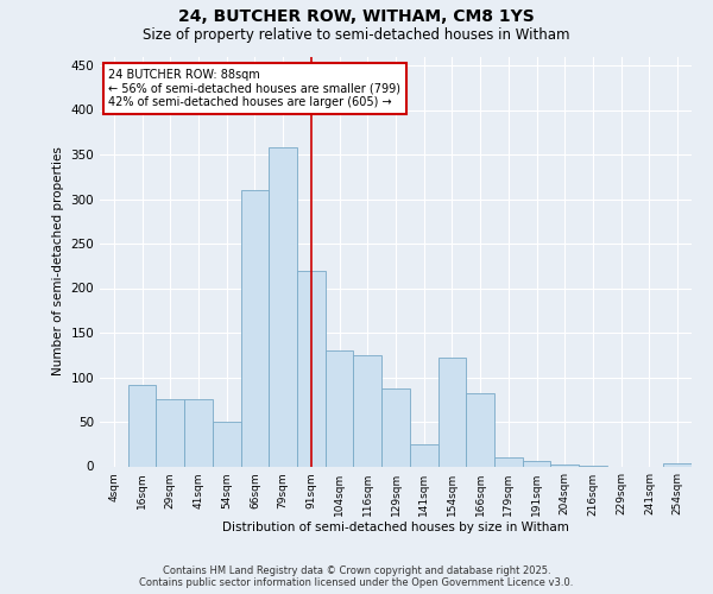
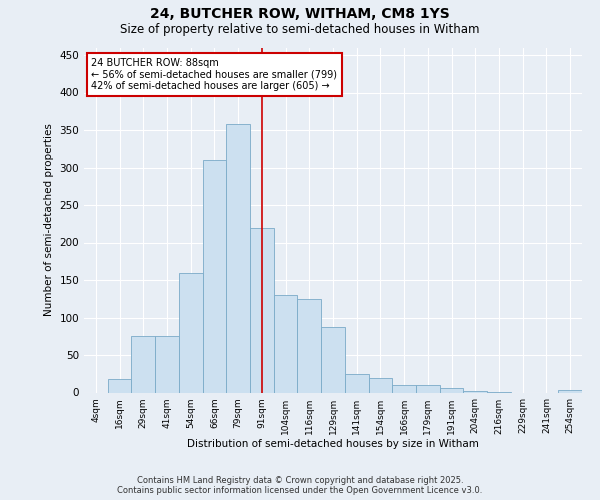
16sqm: 92 -> 18
54sqm: 50 -> 160
154sqm: 122 -> 20
166sqm: 82 -> 10
